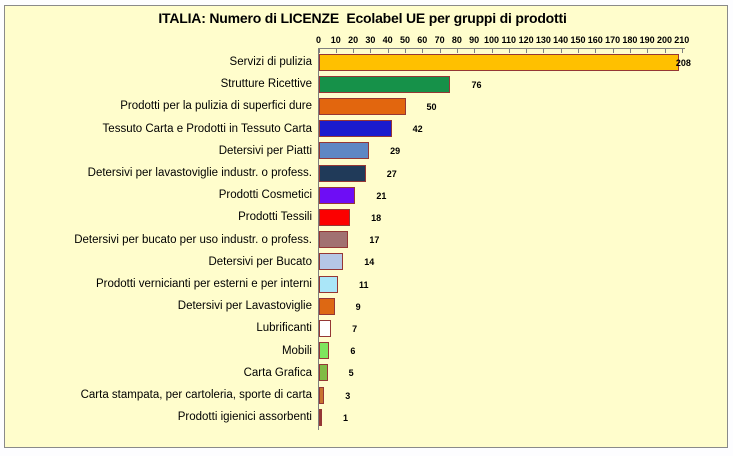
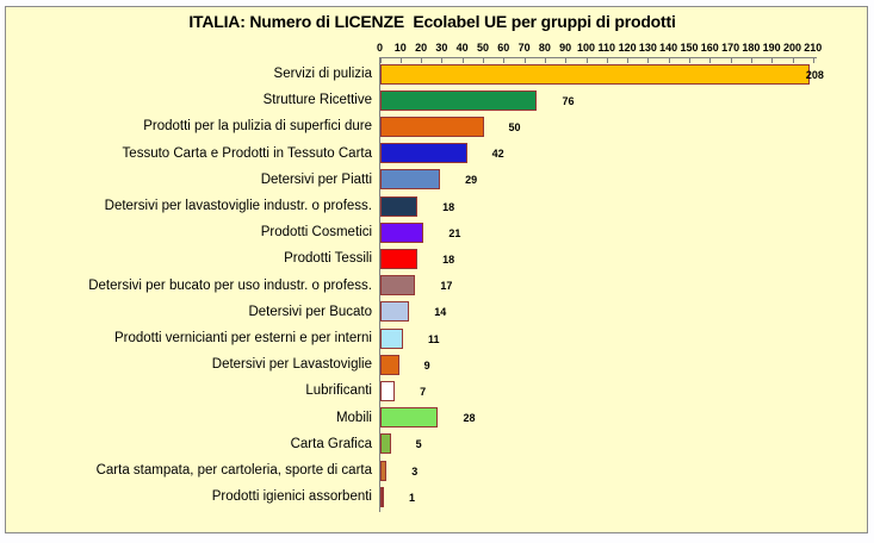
Detersivi per lavastoviglie industr. o profess.: 27 -> 18
Mobili: 6 -> 28
